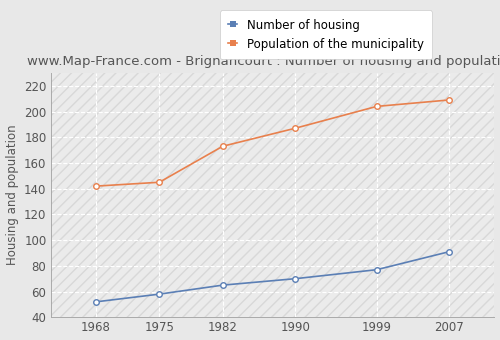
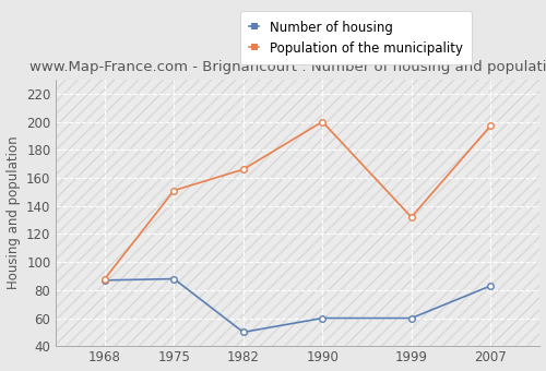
Number of housing/1968: 52 -> 87
Population of the municipality/1968: 142 -> 88
Number of housing/1975: 58 -> 88
Population of the municipality/1975: 145 -> 151
Number of housing/1982: 65 -> 50
Population of the municipality/1982: 173 -> 166
Number of housing/1990: 70 -> 60
Population of the municipality/1990: 187 -> 200
Number of housing/1999: 77 -> 60
Population of the municipality/1999: 204 -> 132
Number of housing/2007: 91 -> 83
Population of the municipality/2007: 209 -> 197
